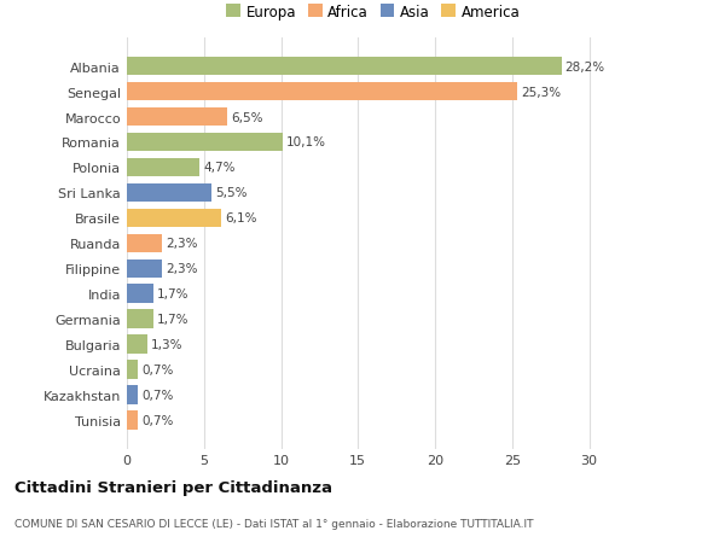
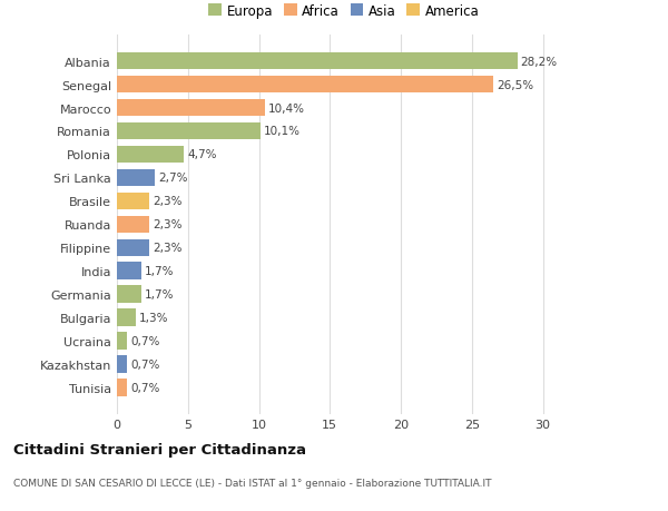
Senegal: 25,3% -> 26,5%
Marocco: 6,5% -> 10,4%
Sri Lanka: 5,5% -> 2,7%
Brasile: 6,1% -> 2,3%
